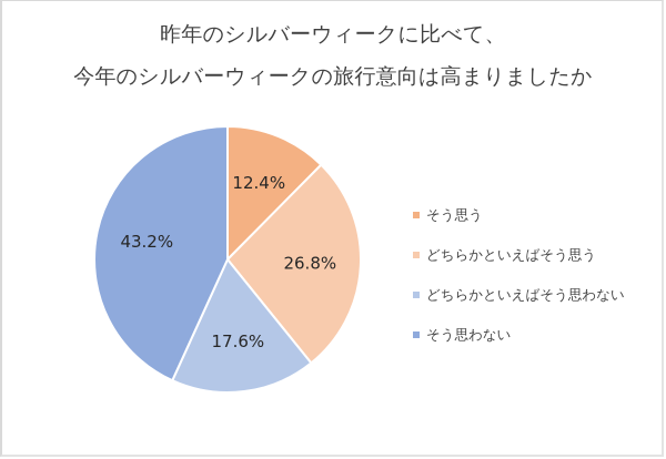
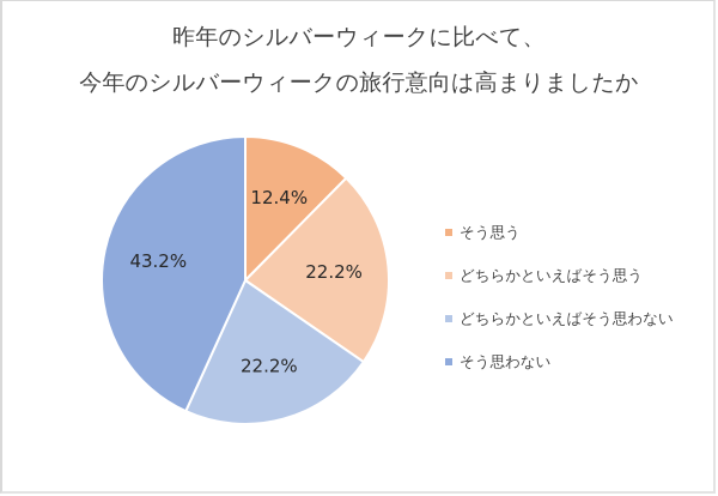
どちらかといえばそう思う: 26.8% -> 22.2%
どちらかといえばそう思わない: 17.6% -> 22.2%
